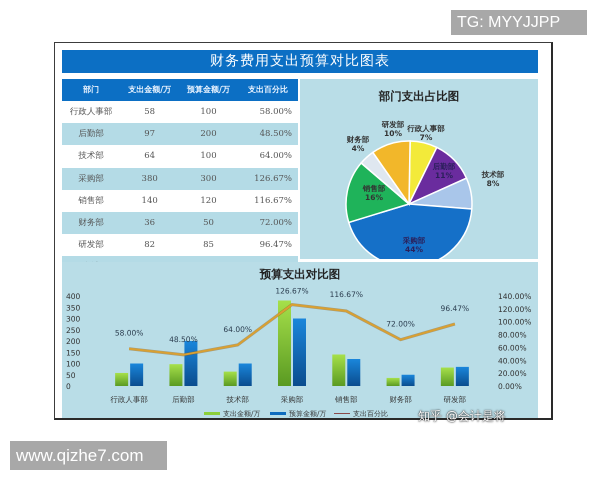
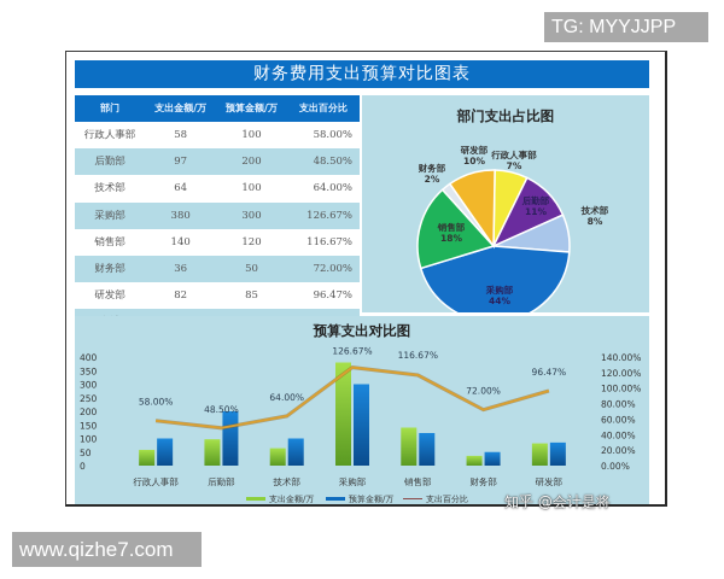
部门支出占比图/销售部: 16% -> 18%
部门支出占比图/财务部: 4% -> 2%
